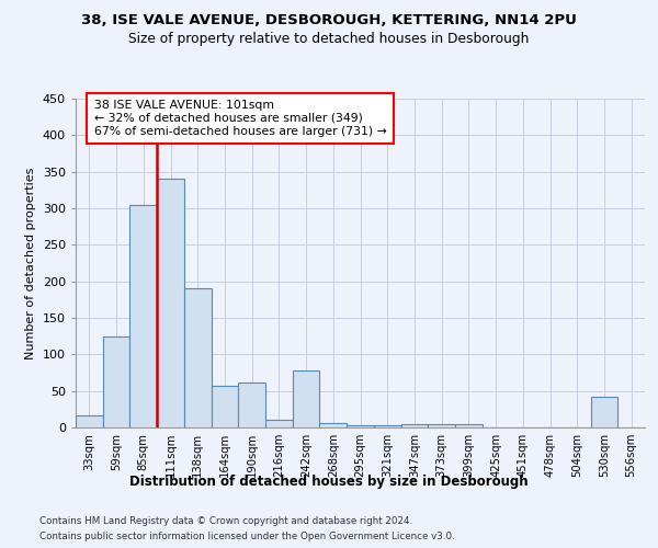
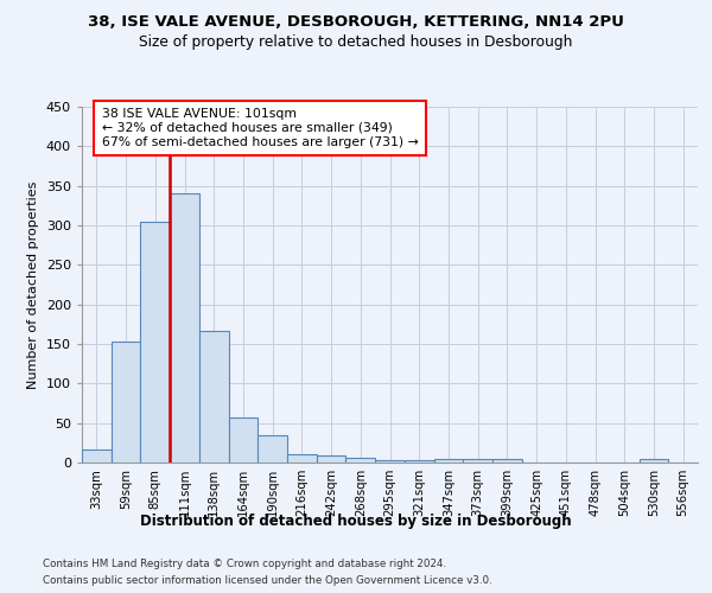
59sqm: 124 -> 153
138sqm: 190 -> 167
190sqm: 62 -> 35
242sqm: 78 -> 9
530sqm: 42 -> 5
